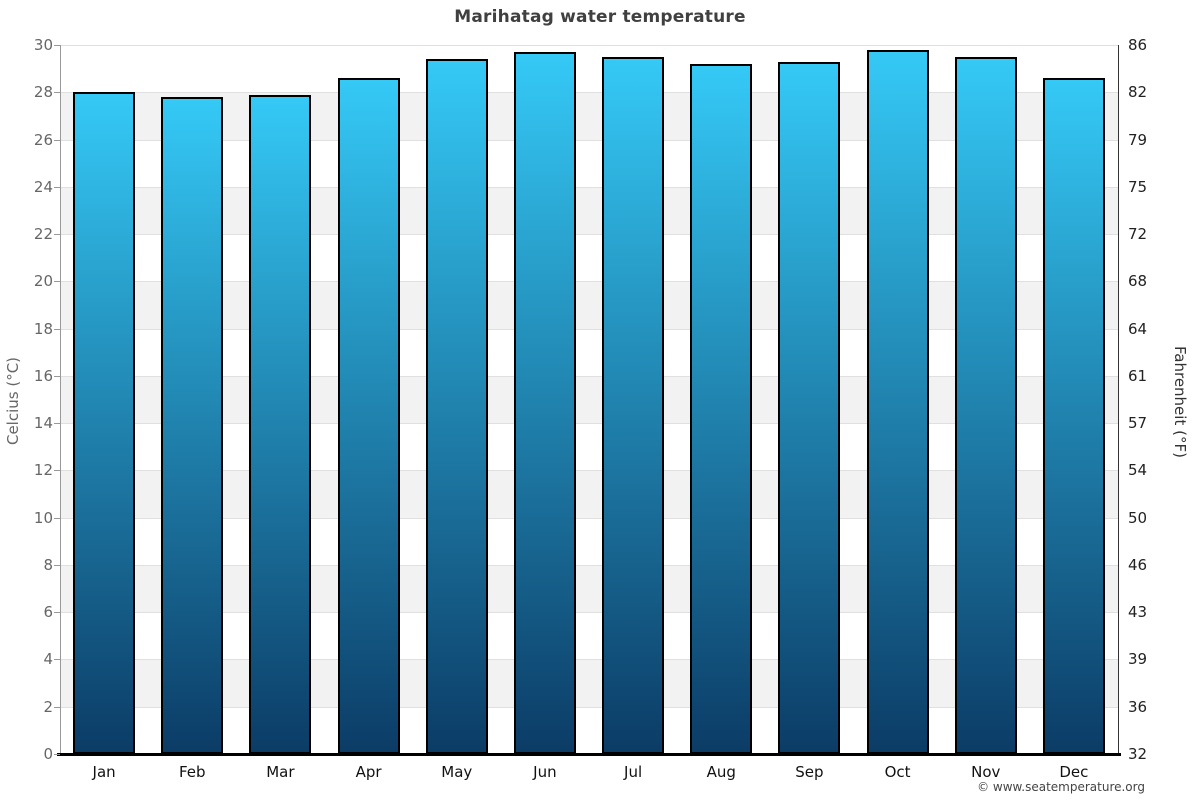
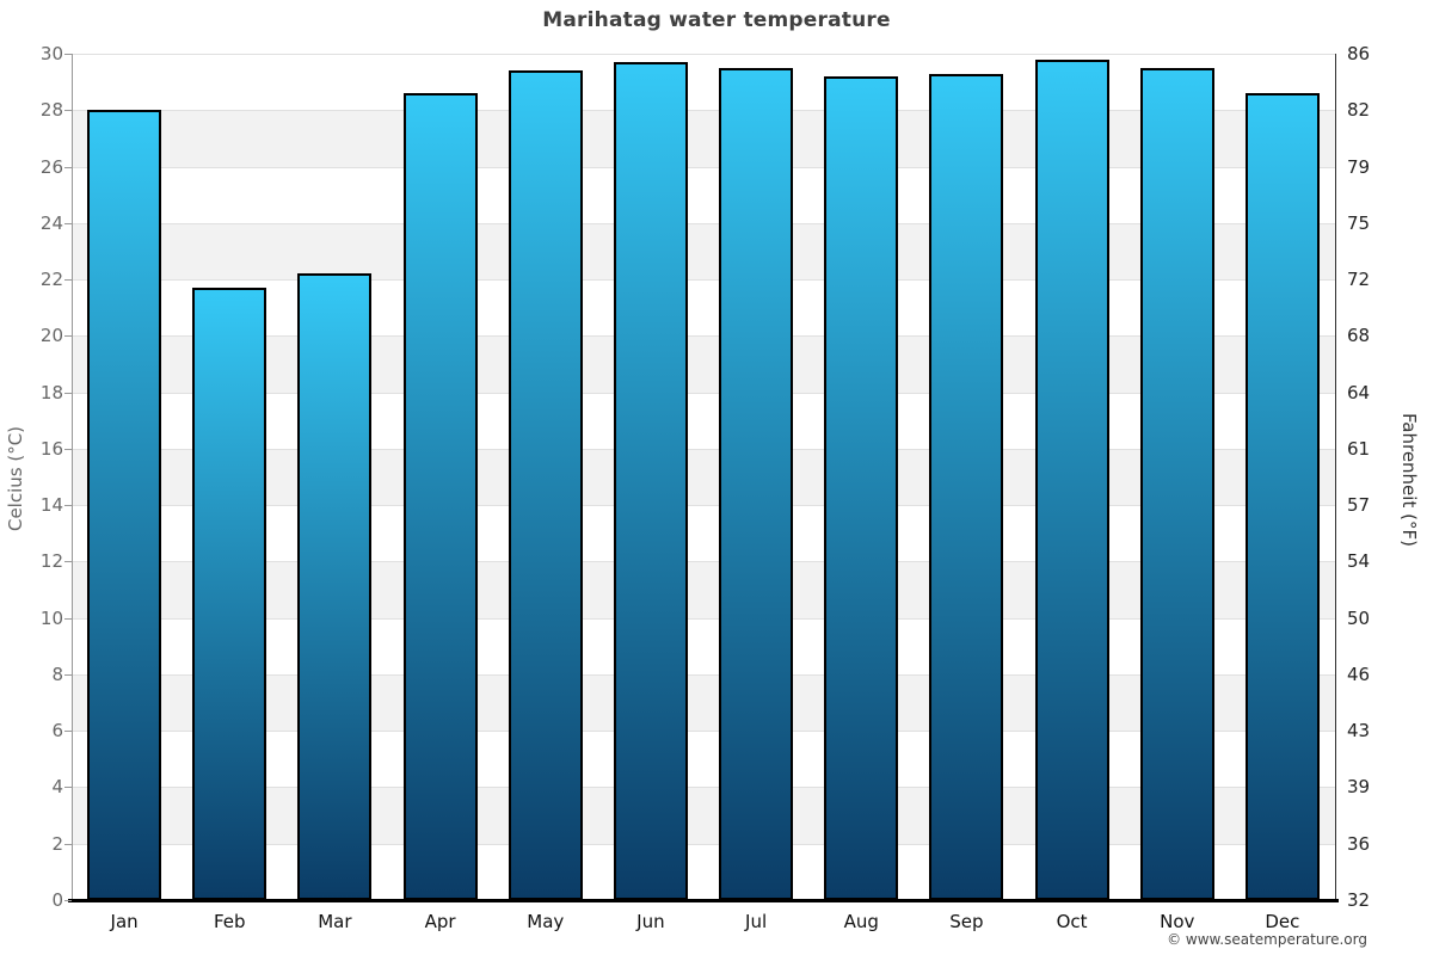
Feb: 27.8 -> 21.7
Mar: 27.9 -> 22.2
